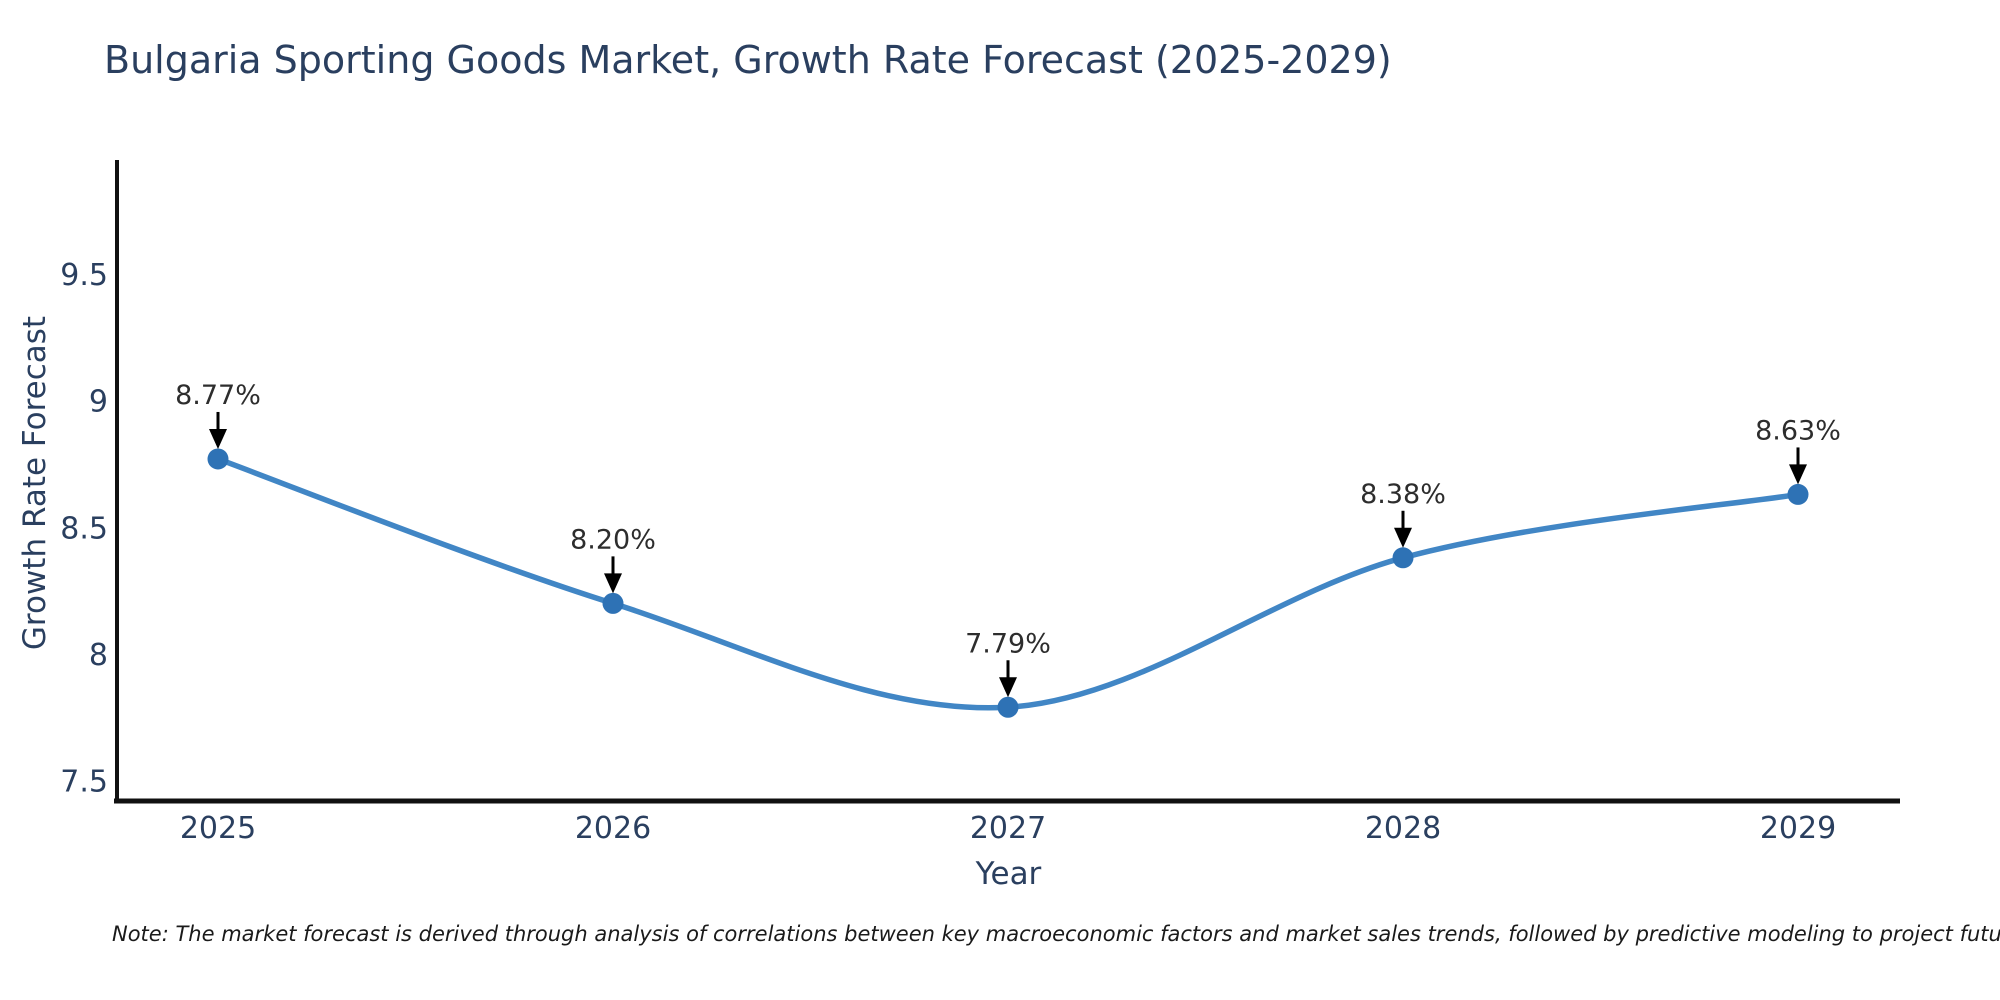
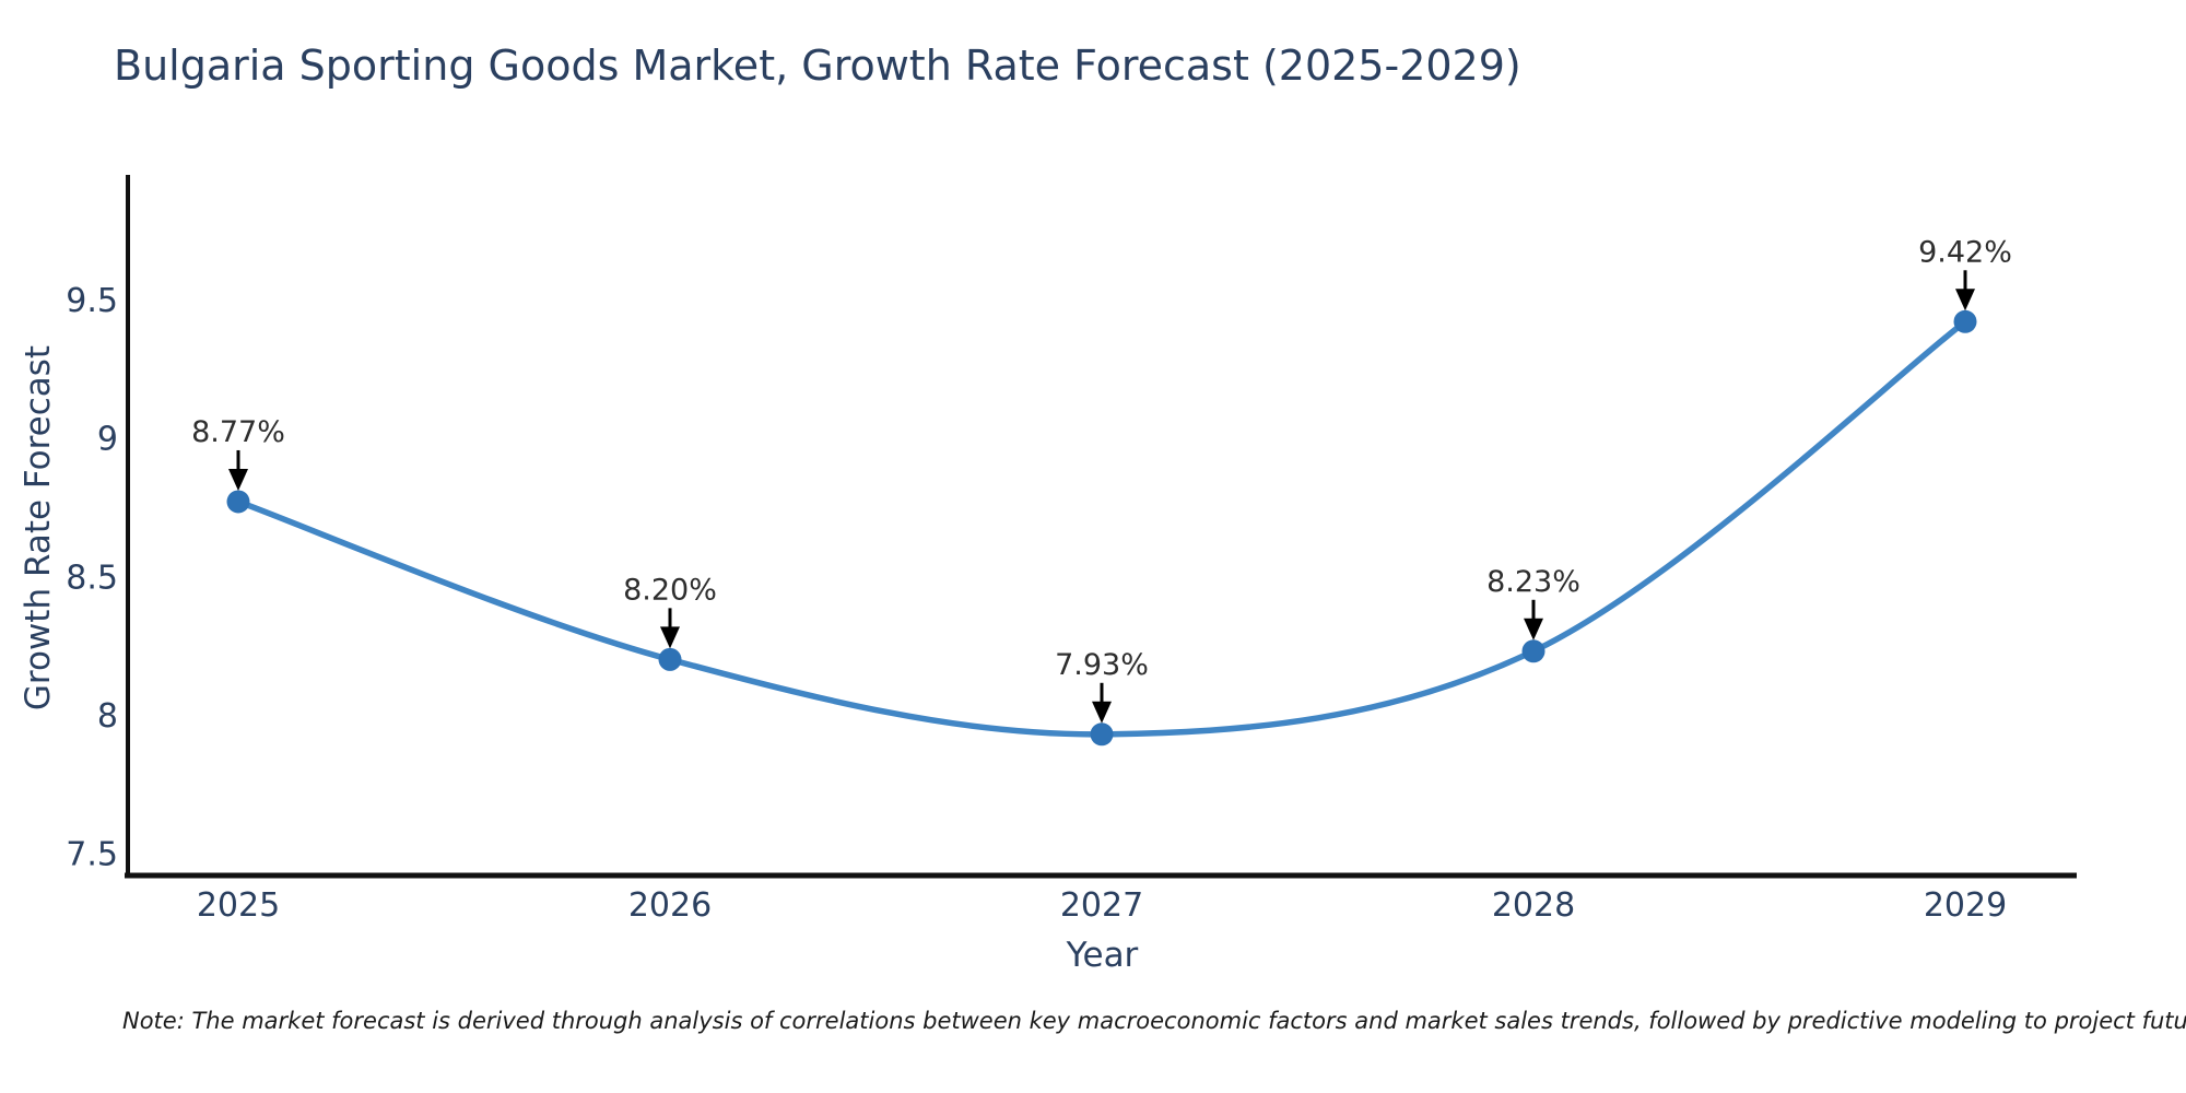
2027: 7.79% -> 7.93%
2028: 8.38% -> 8.23%
2029: 8.63% -> 9.42%
